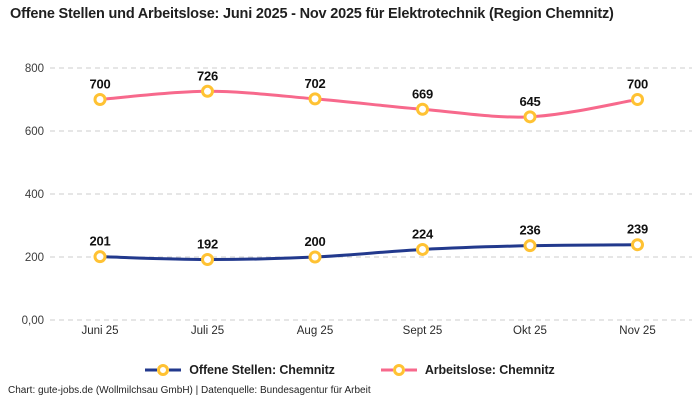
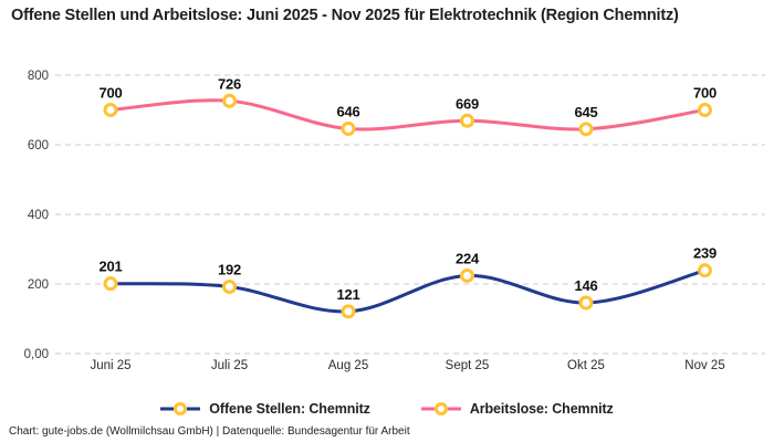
Offene Stellen: Chemnitz/Aug 25: 200 -> 121
Arbeitslose: Chemnitz/Aug 25: 702 -> 646
Offene Stellen: Chemnitz/Okt 25: 236 -> 146
